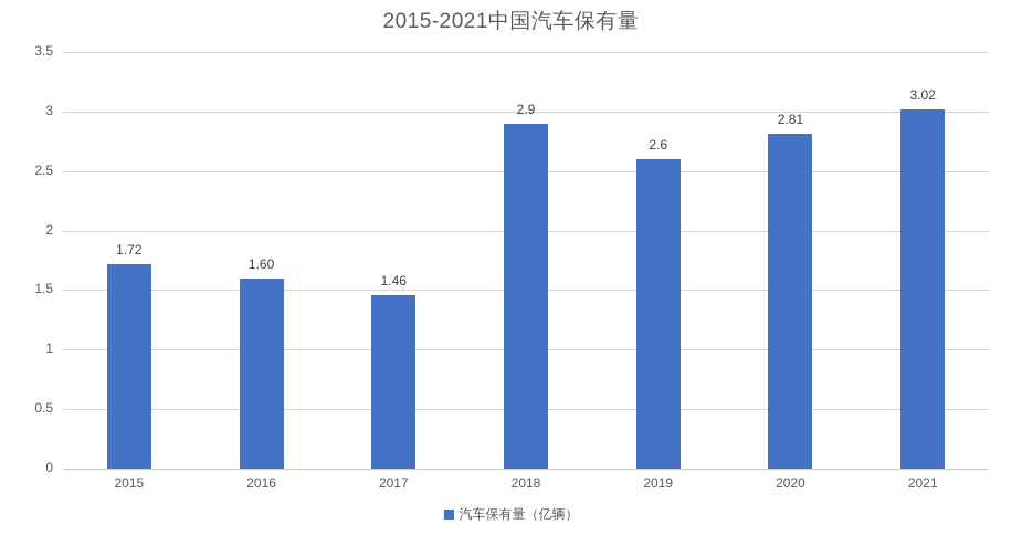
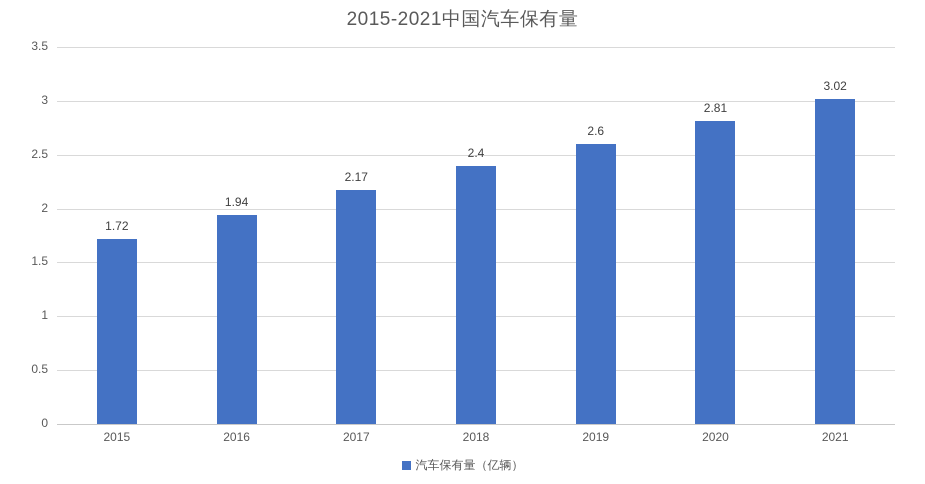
2016: 1.60 -> 1.94
2017: 1.46 -> 2.17
2018: 2.9 -> 2.4
